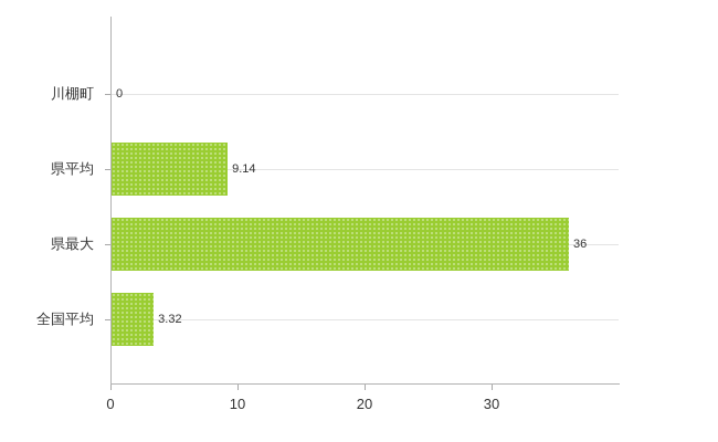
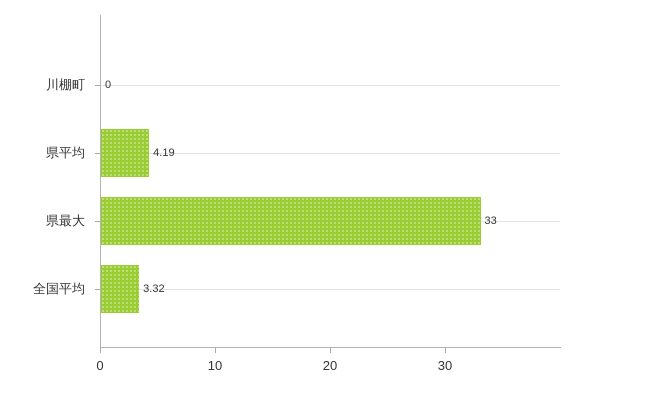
県平均: 9.14 -> 4.19
県最大: 36 -> 33
